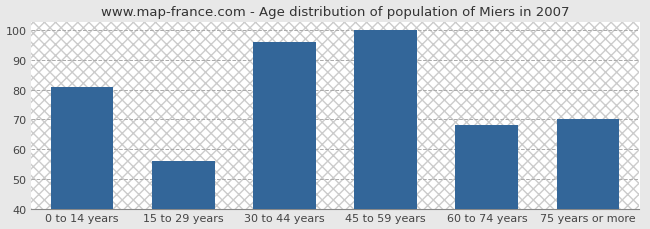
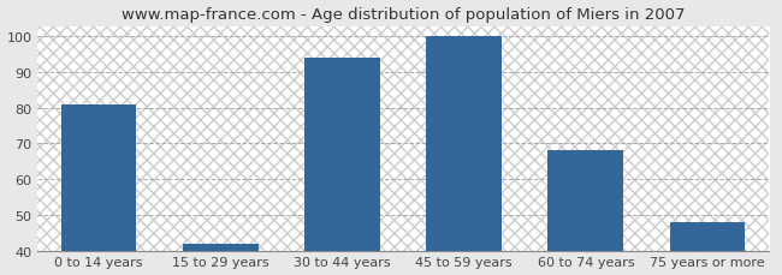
15 to 29 years: 56 -> 42
30 to 44 years: 96 -> 94
75 years or more: 70 -> 48
